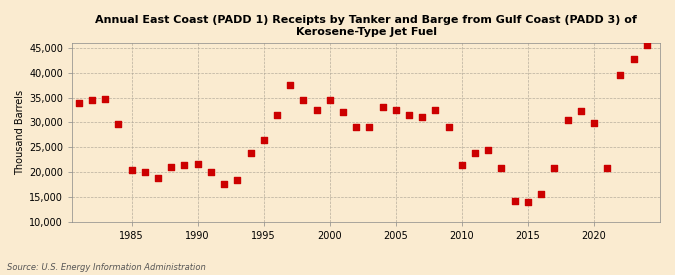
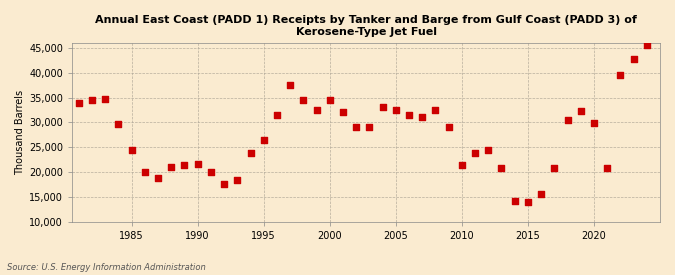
1985: 20,500 -> 24,500
